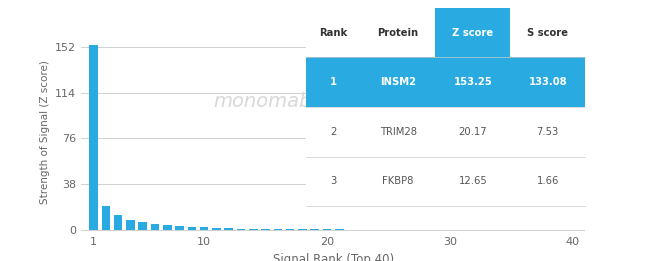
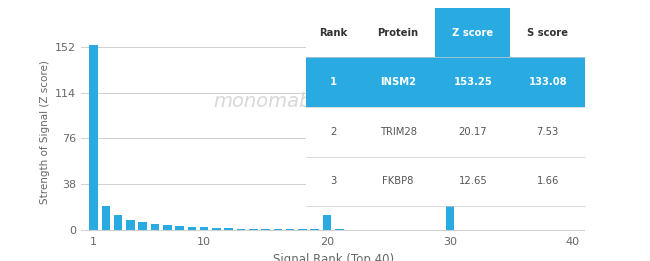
20: 0 -> 12
30: 0 -> 21
